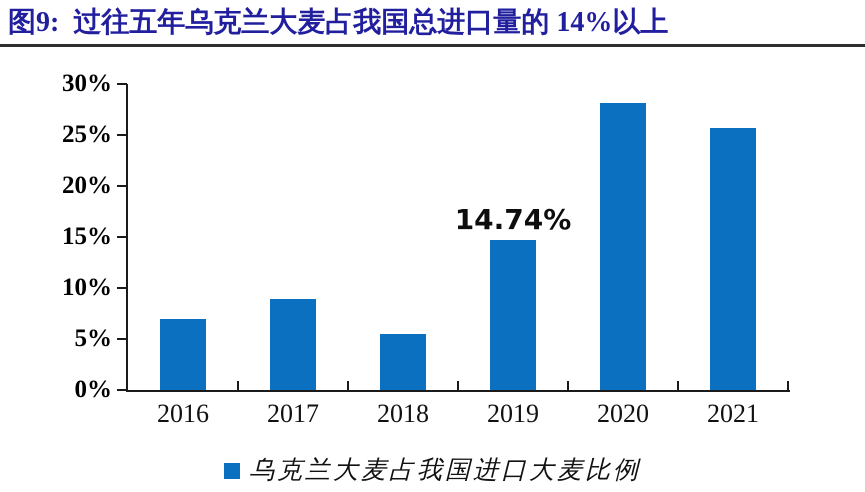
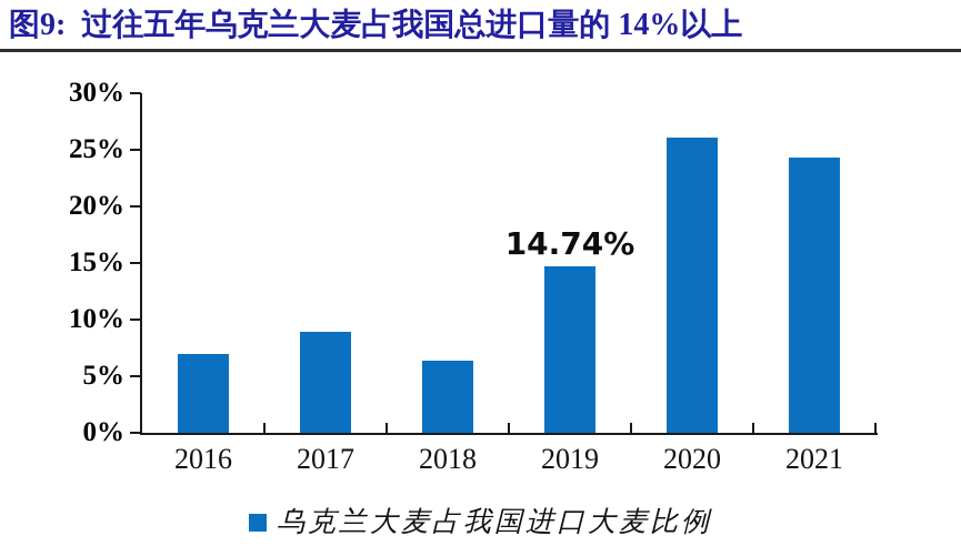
2018: 5.5% -> 6.4%
2020: 28.1% -> 26.1%
2021: 25.7% -> 24.3%
